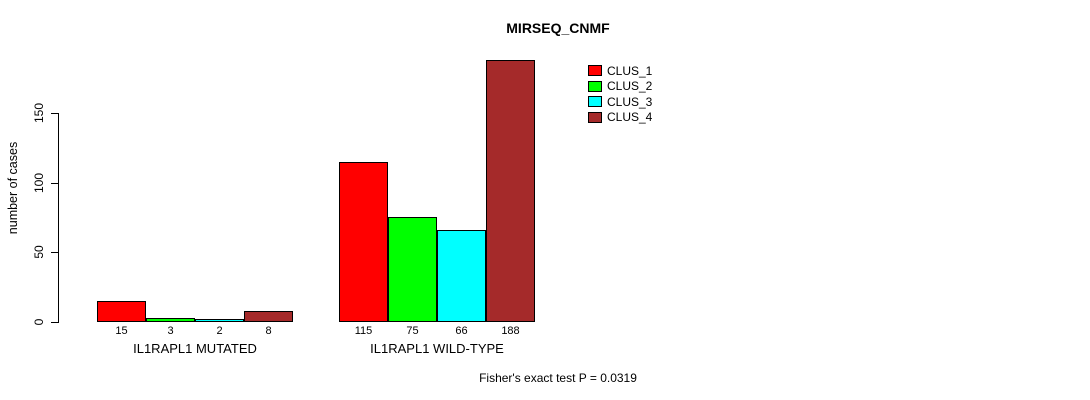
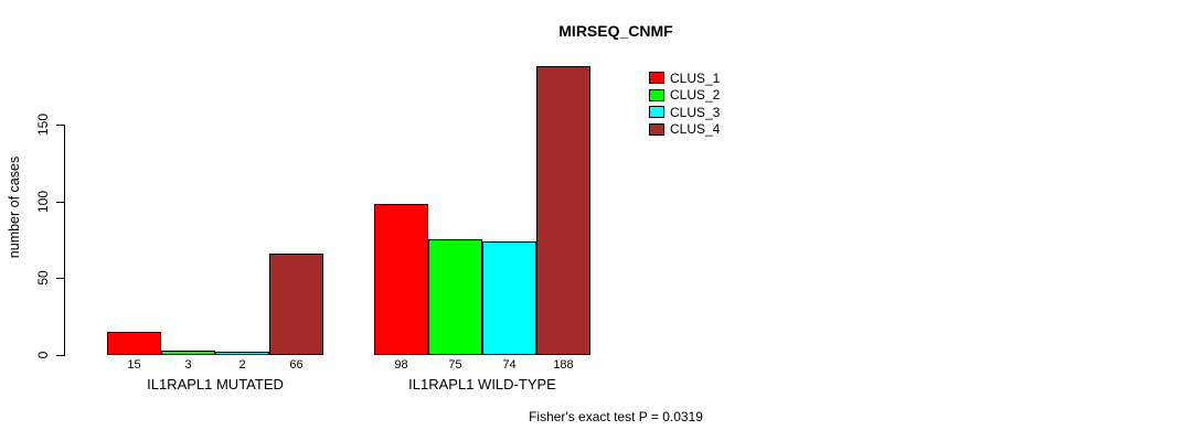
CLUS_4/IL1RAPL1 MUTATED: 8 -> 66
CLUS_1/IL1RAPL1 WILD-TYPE: 115 -> 98
CLUS_3/IL1RAPL1 WILD-TYPE: 66 -> 74
